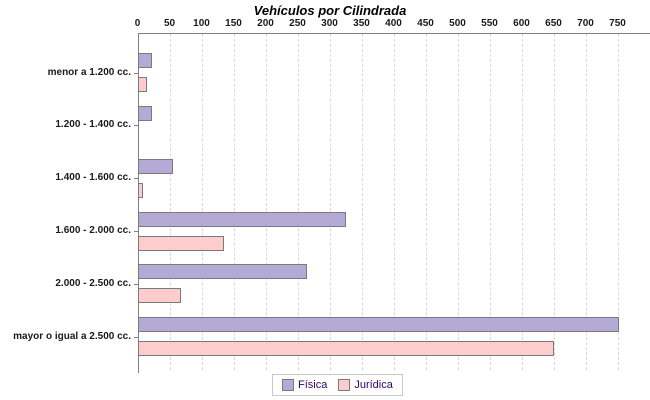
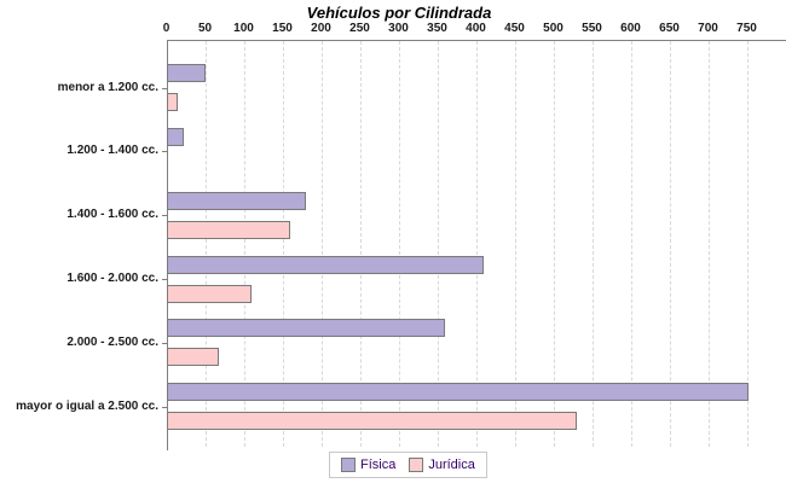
Física/menor a 1.200 cc.: 20 -> 50
Física/1.400 - 1.600 cc.: 60 -> 180
Jurídica/1.400 - 1.600 cc.: 10 -> 160
Física/1.600 - 2.000 cc.: 320 -> 410
Jurídica/1.600 - 2.000 cc.: 140 -> 110
Física/2.000 - 2.500 cc.: 260 -> 360
Jurídica/mayor o igual a 2.500 cc.: 650 -> 530
